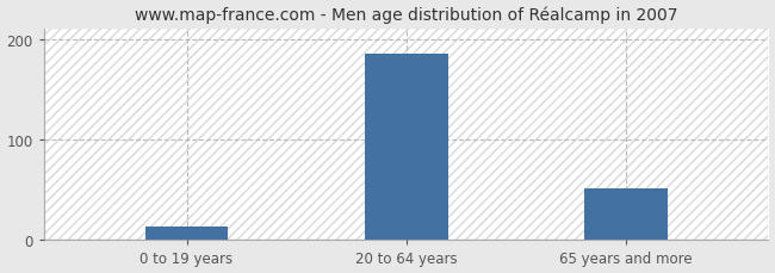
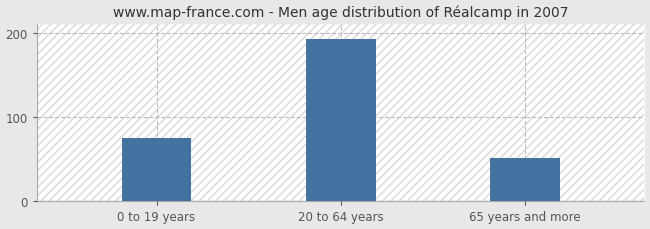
0 to 19 years: 14 -> 75
20 to 64 years: 186 -> 193
